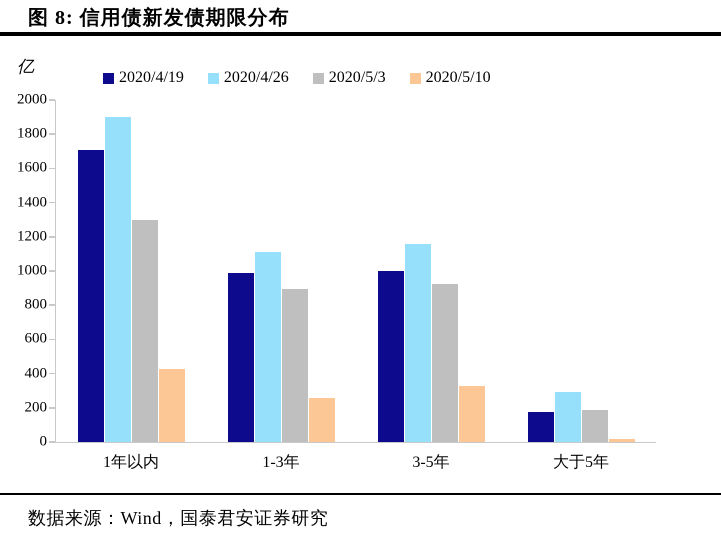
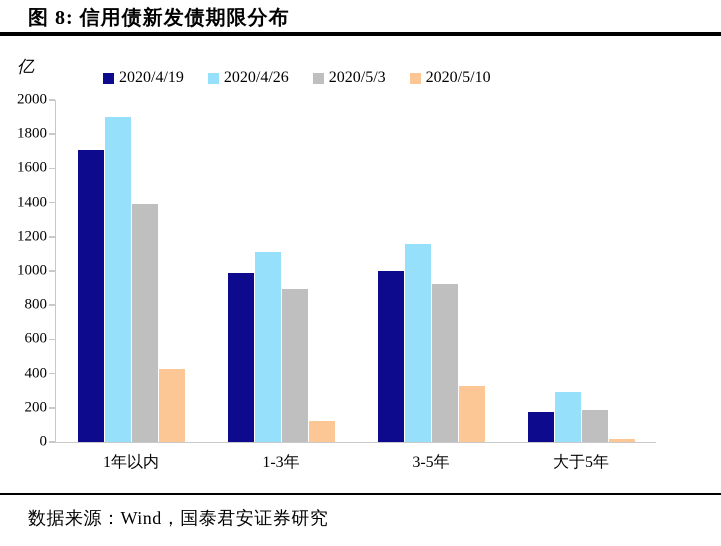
2020/5/3/1年以内: 1300 -> 1390
2020/5/10/1-3年: 260 -> 120
